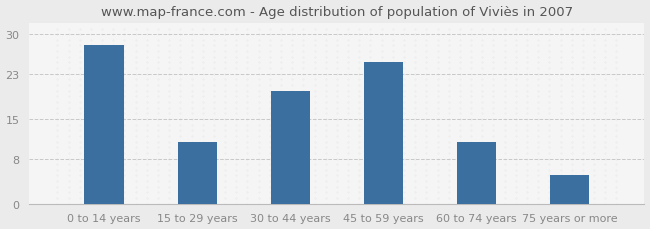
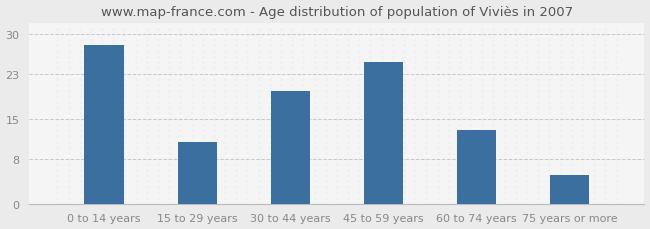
60 to 74 years: 11 -> 13
